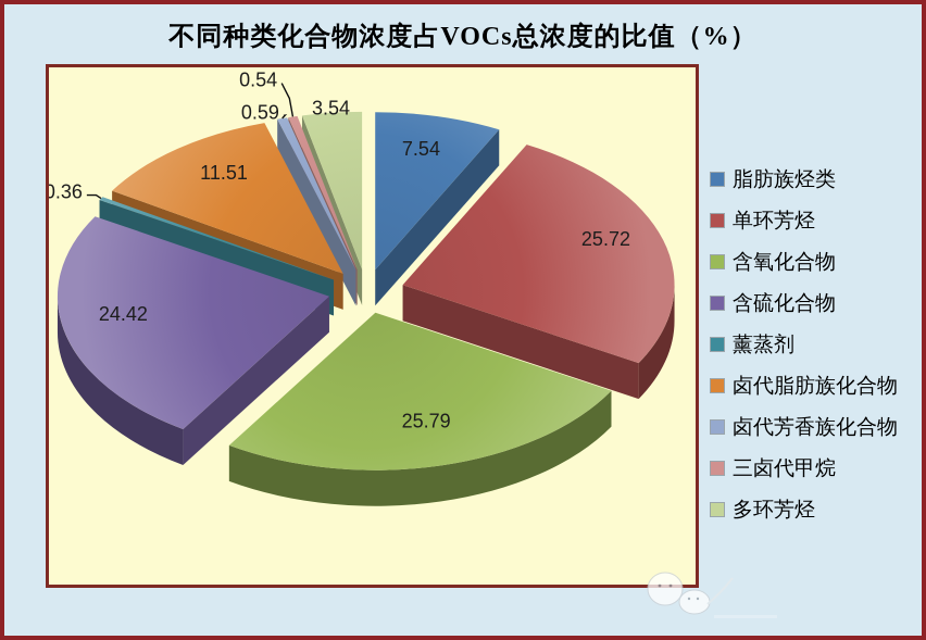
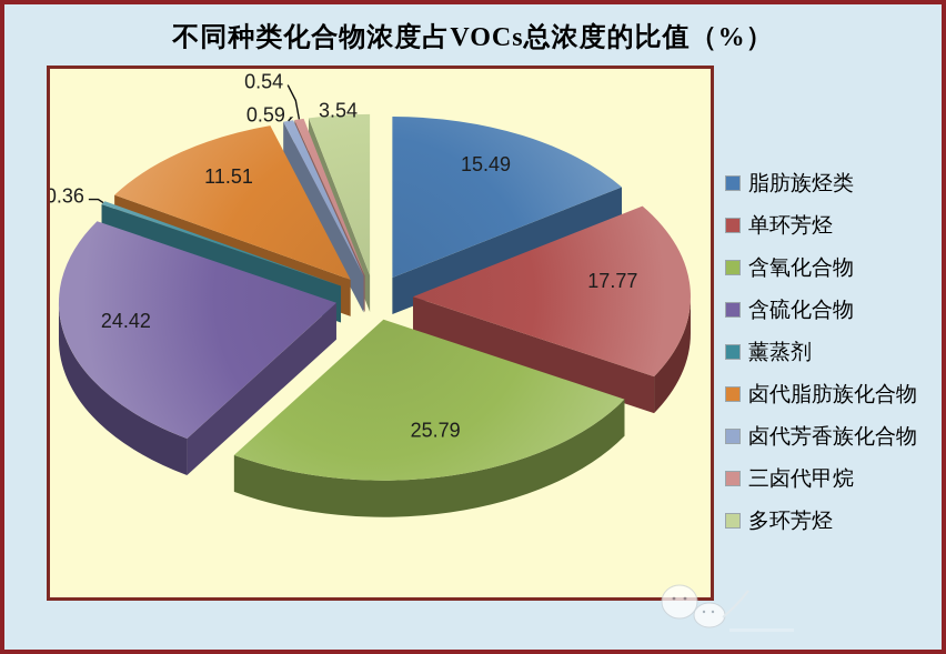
脂肪族烃类: 7.54 -> 15.49
单环芳烃: 25.72 -> 17.77
